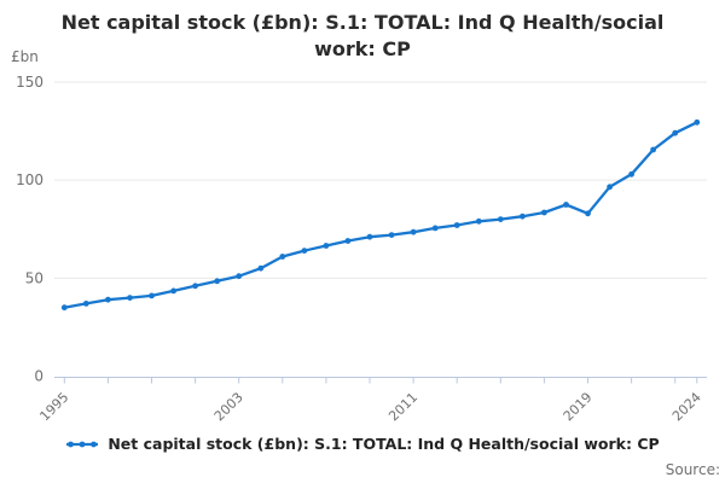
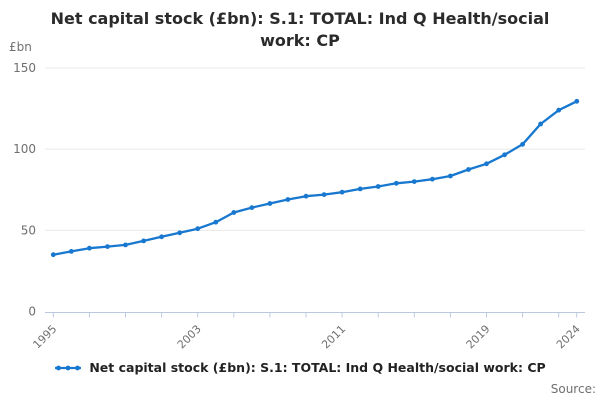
2019: 83 -> 91
